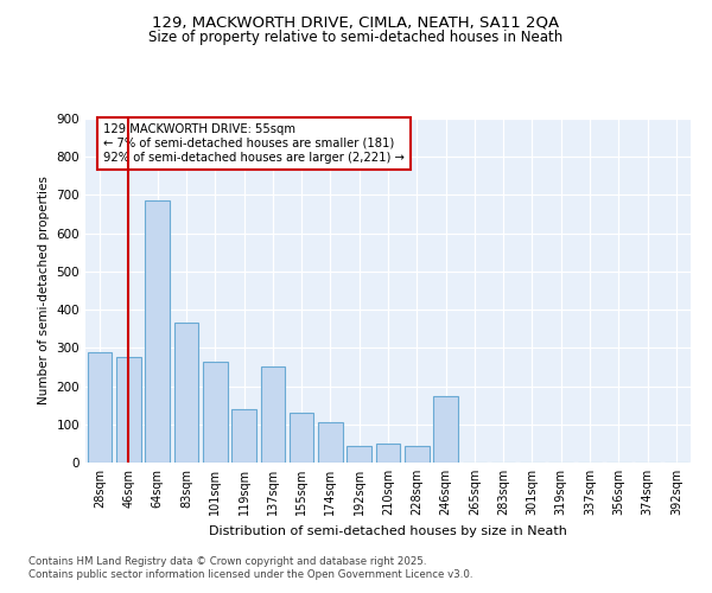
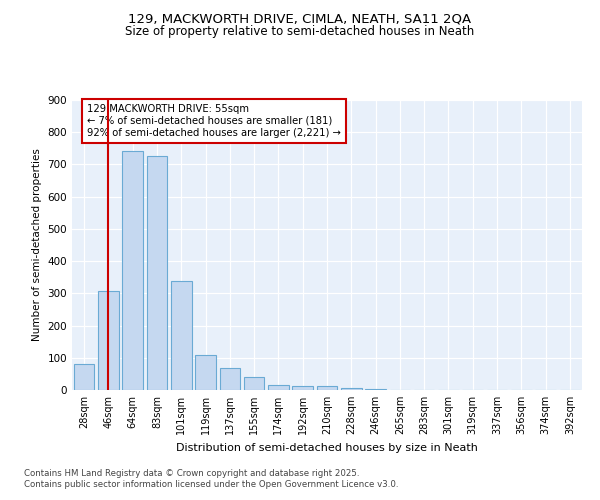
28sqm: 290 -> 80
46sqm: 275 -> 307
64sqm: 685 -> 743
83sqm: 365 -> 726
101sqm: 265 -> 338
119sqm: 140 -> 110
137sqm: 250 -> 68
155sqm: 130 -> 40
174sqm: 105 -> 15
192sqm: 45 -> 13
210sqm: 50 -> 13
228sqm: 45 -> 6
246sqm: 175 -> 4
